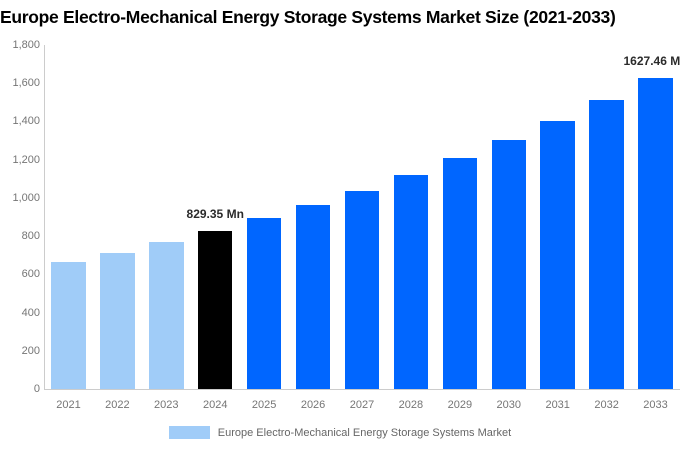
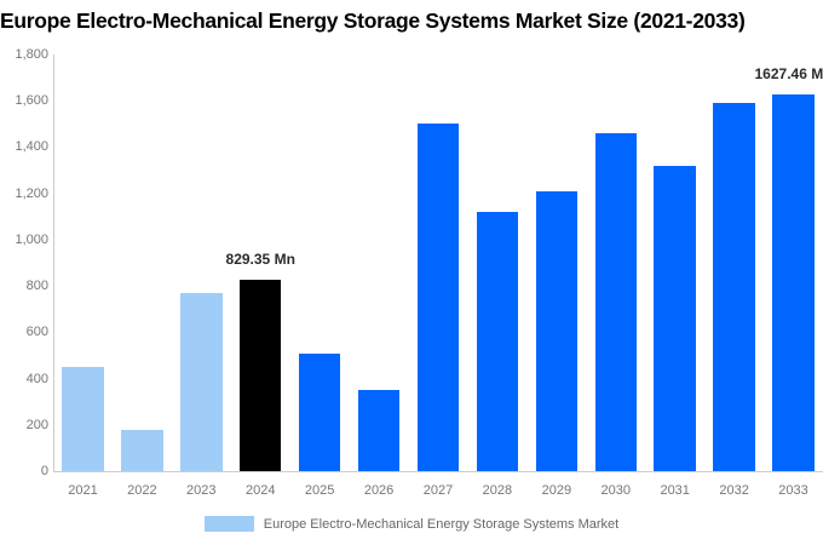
2021: 660 -> 450
2022: 710 -> 180
2025: 890 -> 510
2026: 960 -> 350
2027: 1040 -> 1500
2030: 1300 -> 1460
2031: 1400 -> 1320
2032: 1510 -> 1590
